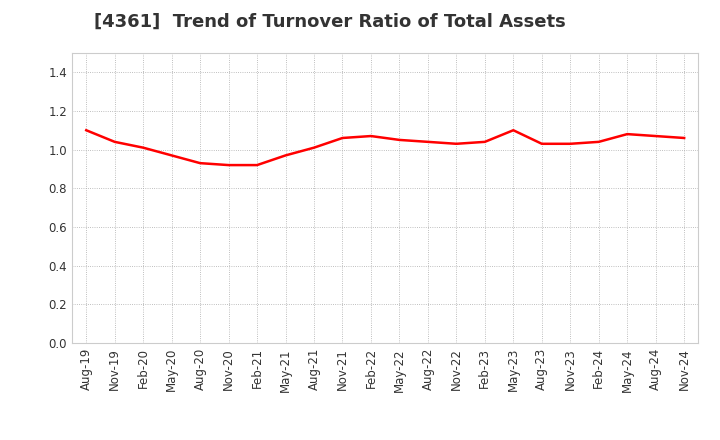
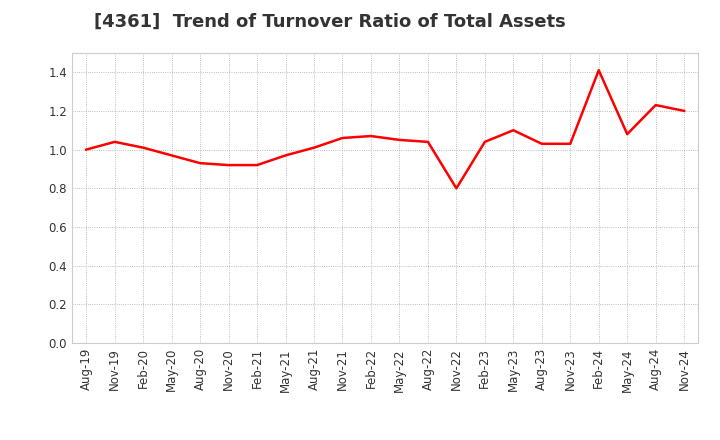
Aug-19: 1.10 -> 1.00
Nov-22: 1.03 -> 0.80
Feb-24: 1.04 -> 1.41
Aug-24: 1.07 -> 1.23
Nov-24: 1.06 -> 1.20
